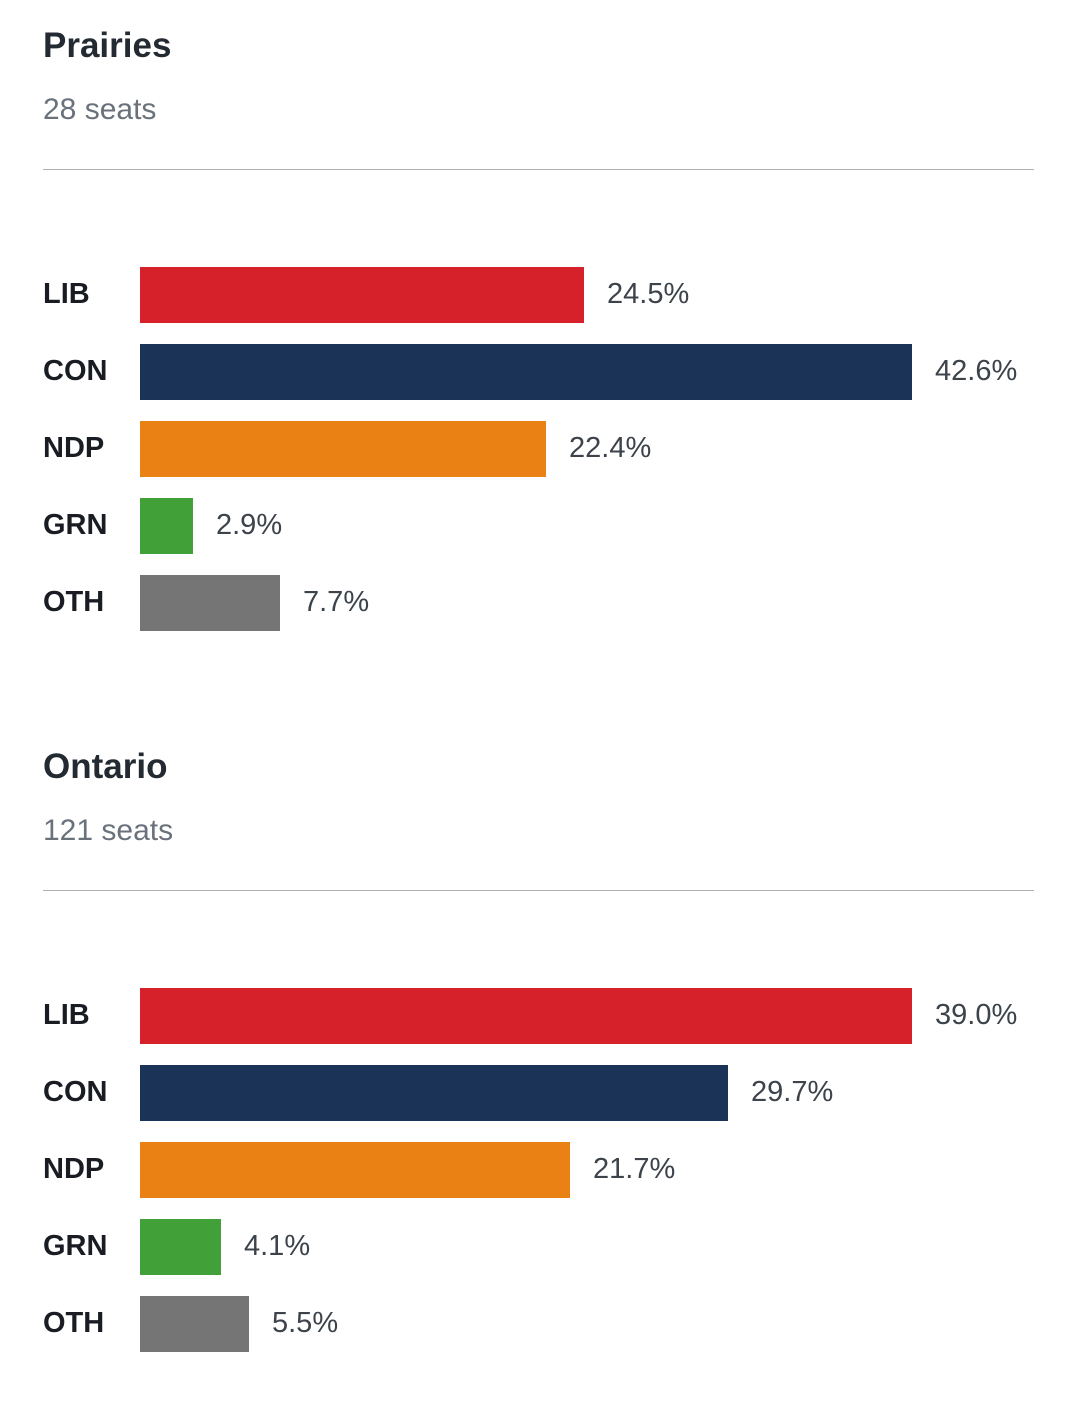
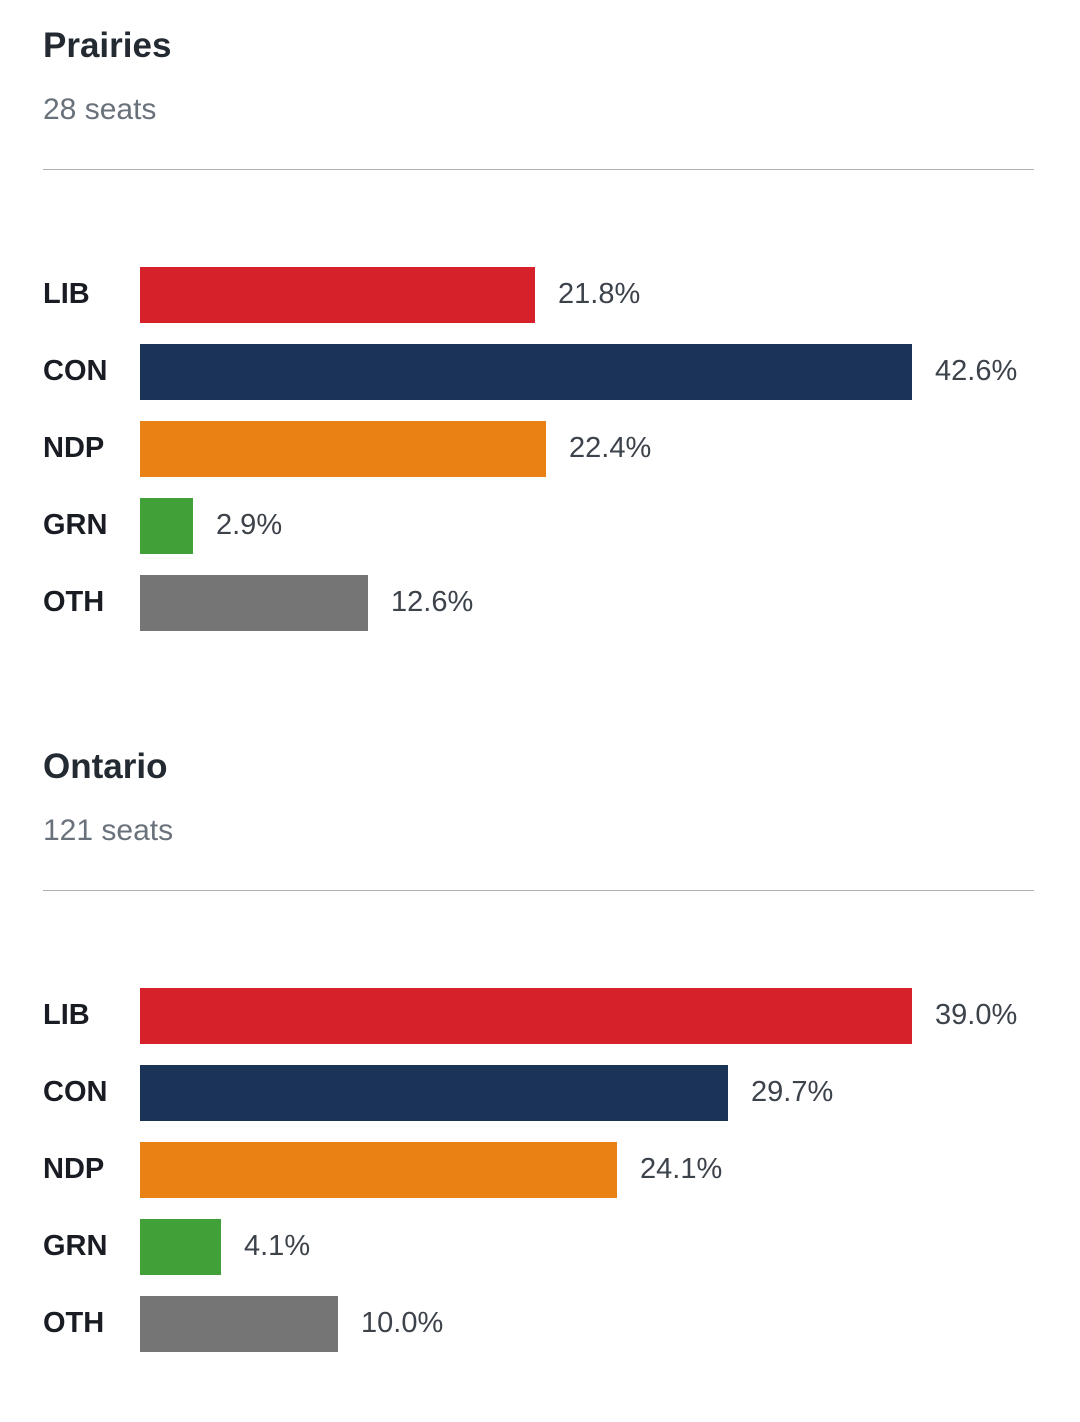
Prairies/LIB: 24.5% -> 21.8%
Prairies/OTH: 7.7% -> 12.6%
Ontario/NDP: 21.7% -> 24.1%
Ontario/OTH: 5.5% -> 10.0%
